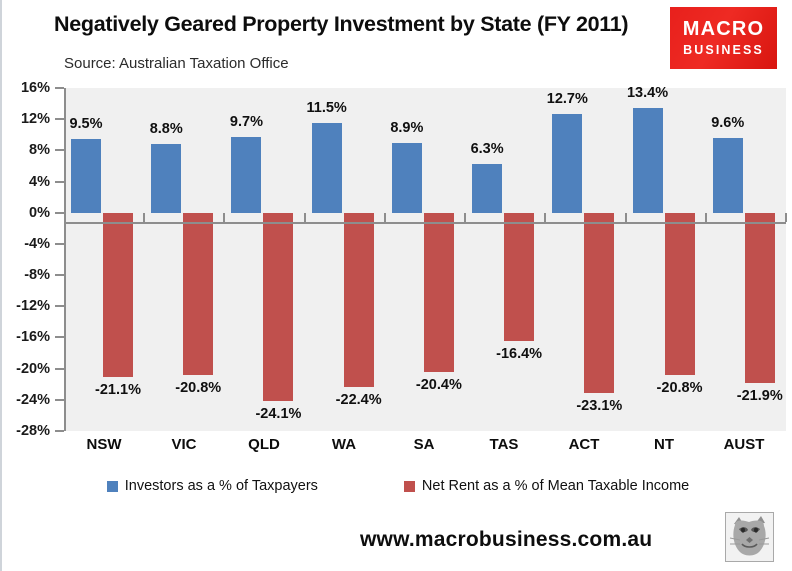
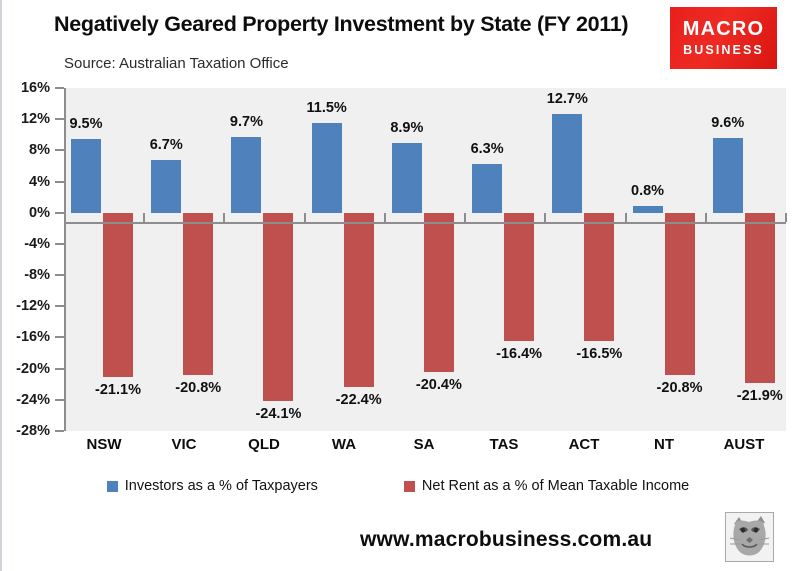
Investors as a % of Taxpayers/VIC: 8.8% -> 6.7%
Net Rent as a % of Mean Taxable Income/ACT: -23.1% -> -16.5%
Investors as a % of Taxpayers/NT: 13.4% -> 0.8%
